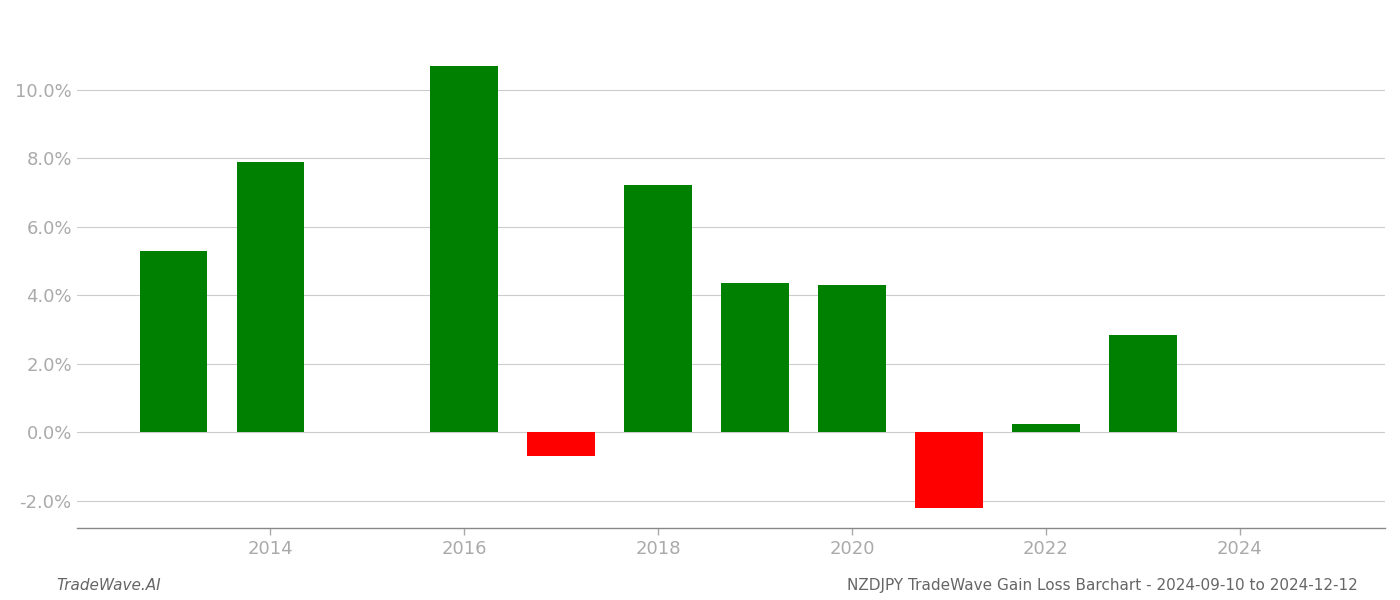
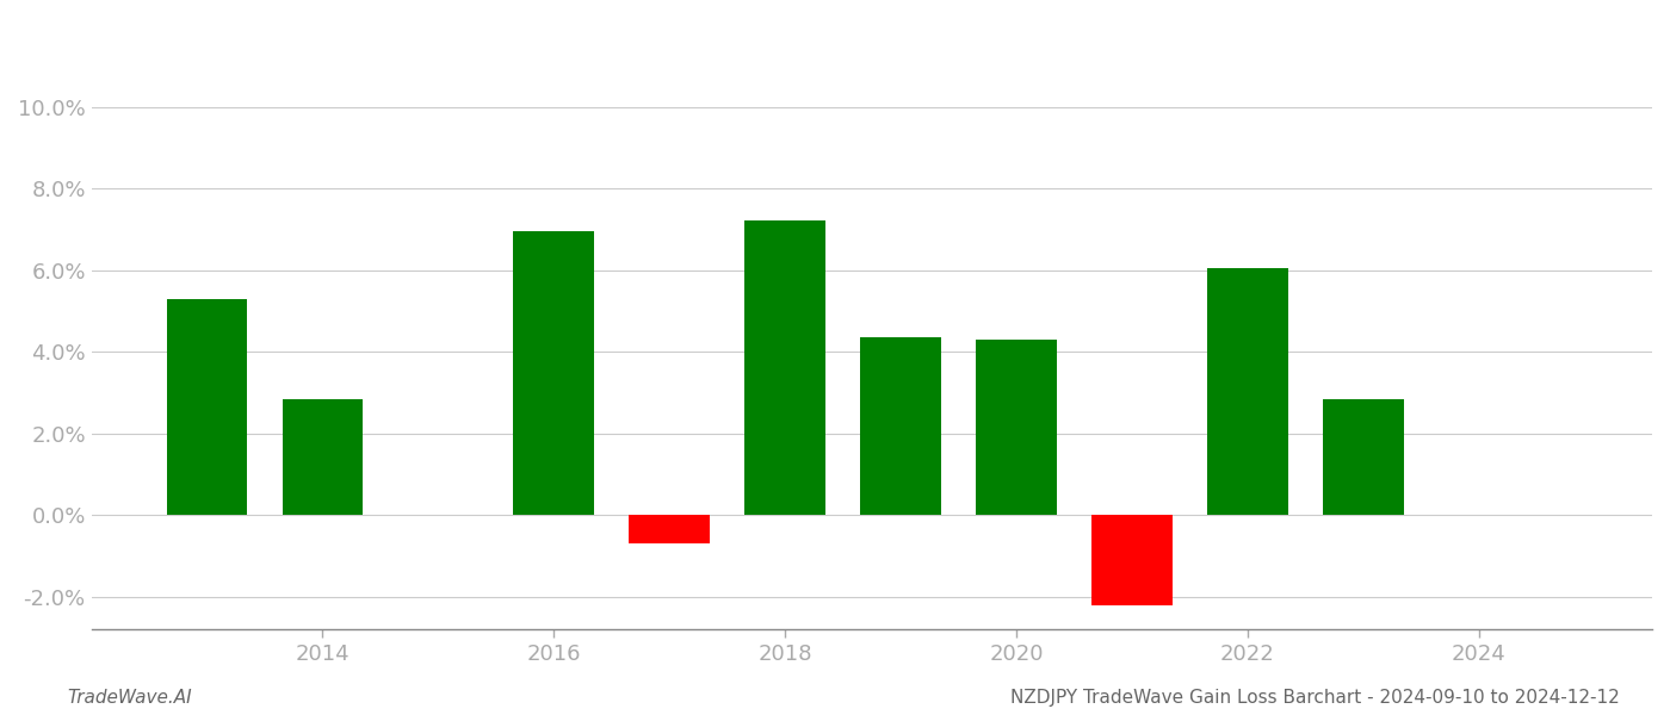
2014: 7.90% -> 2.85%
2016: 10.70% -> 6.95%
2022: 0.25% -> 6.05%
